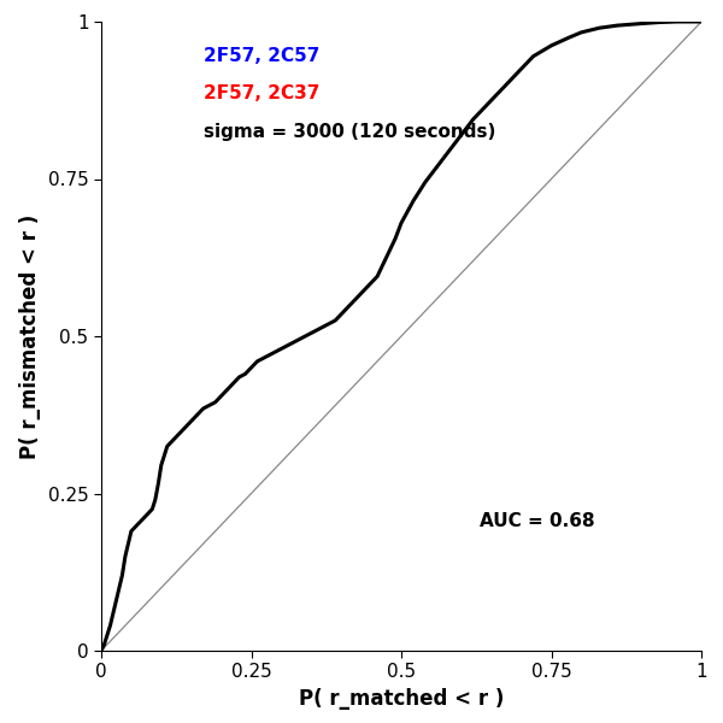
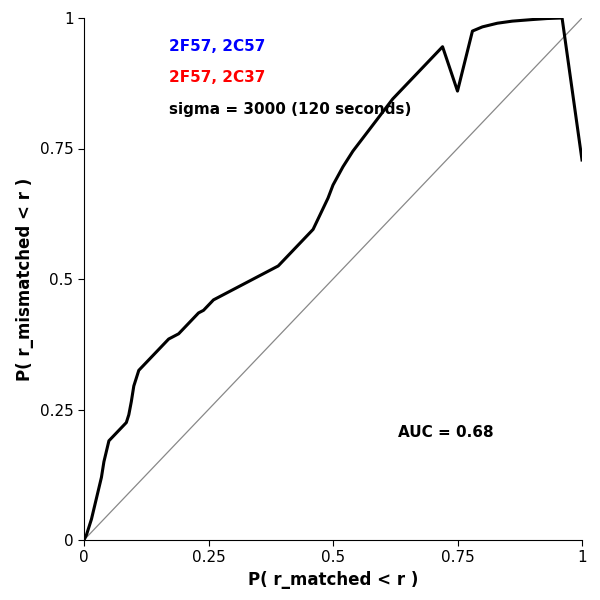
0.75: 0.962 -> 0.860
1: 1.000 -> 0.728
